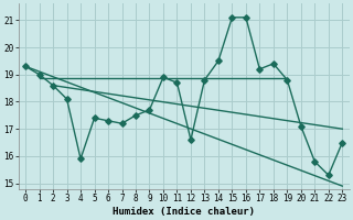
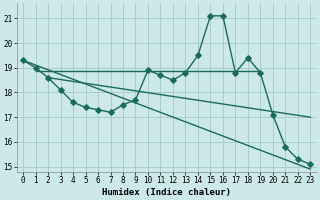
4: 15.9 -> 17.6
12: 16.6 -> 18.5
17: 19.2 -> 18.8
23: 16.5 -> 15.1
